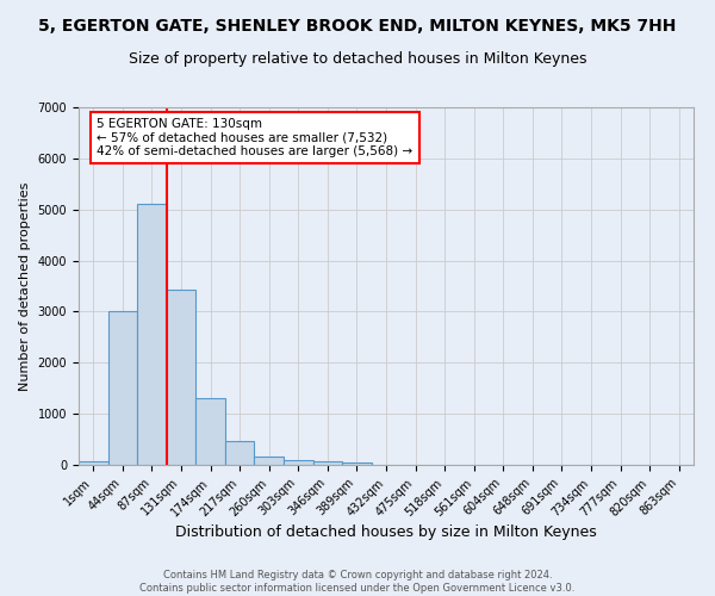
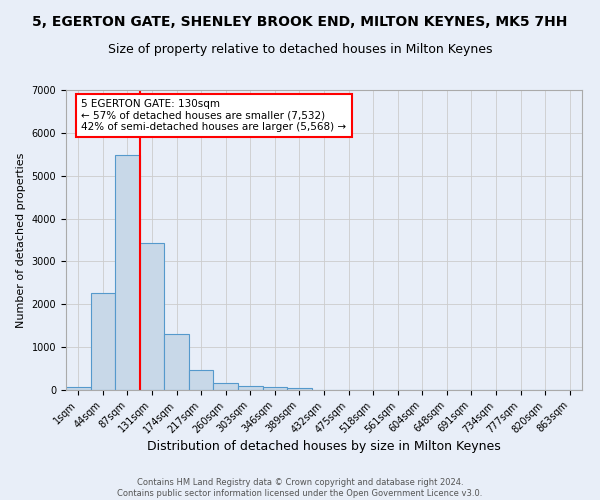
44sqm: 3000 -> 2270
87sqm: 5100 -> 5480
